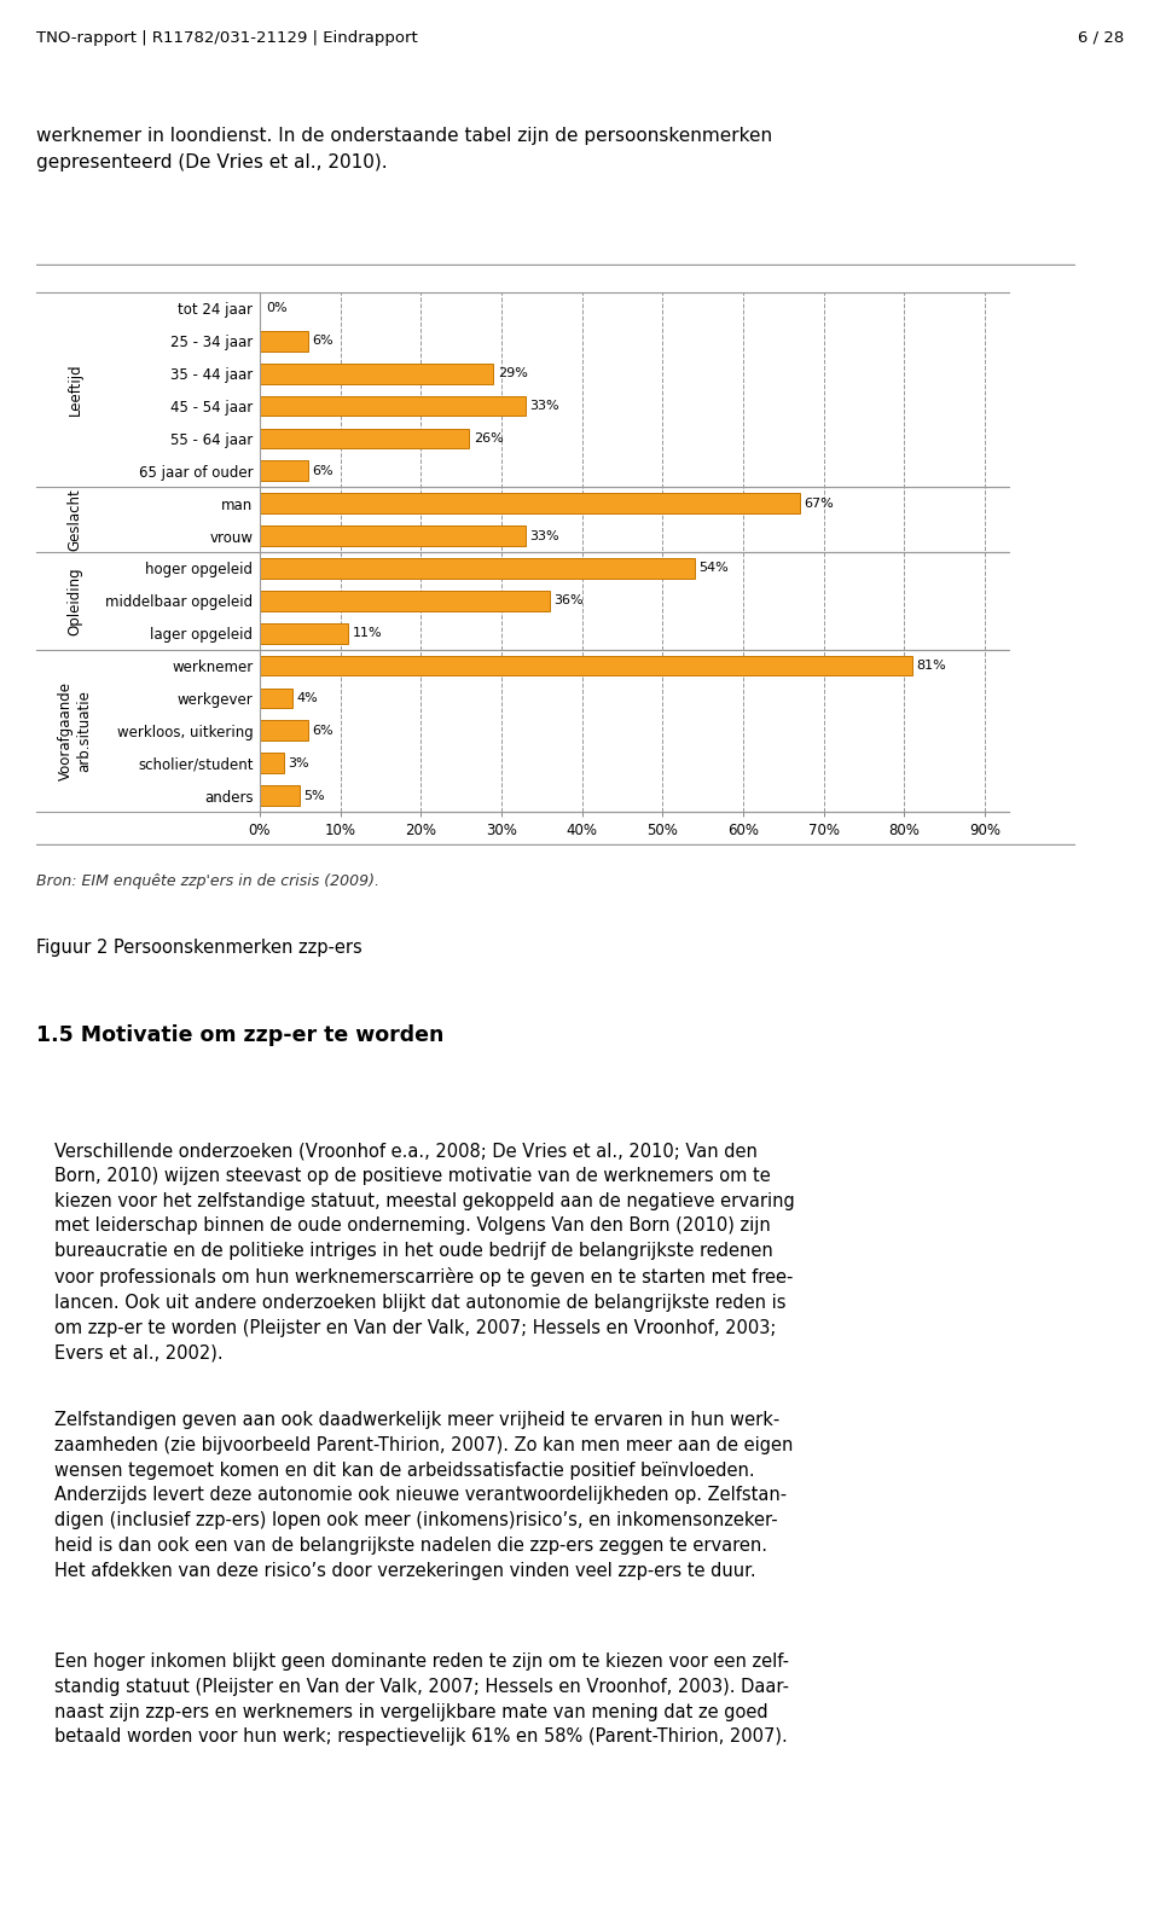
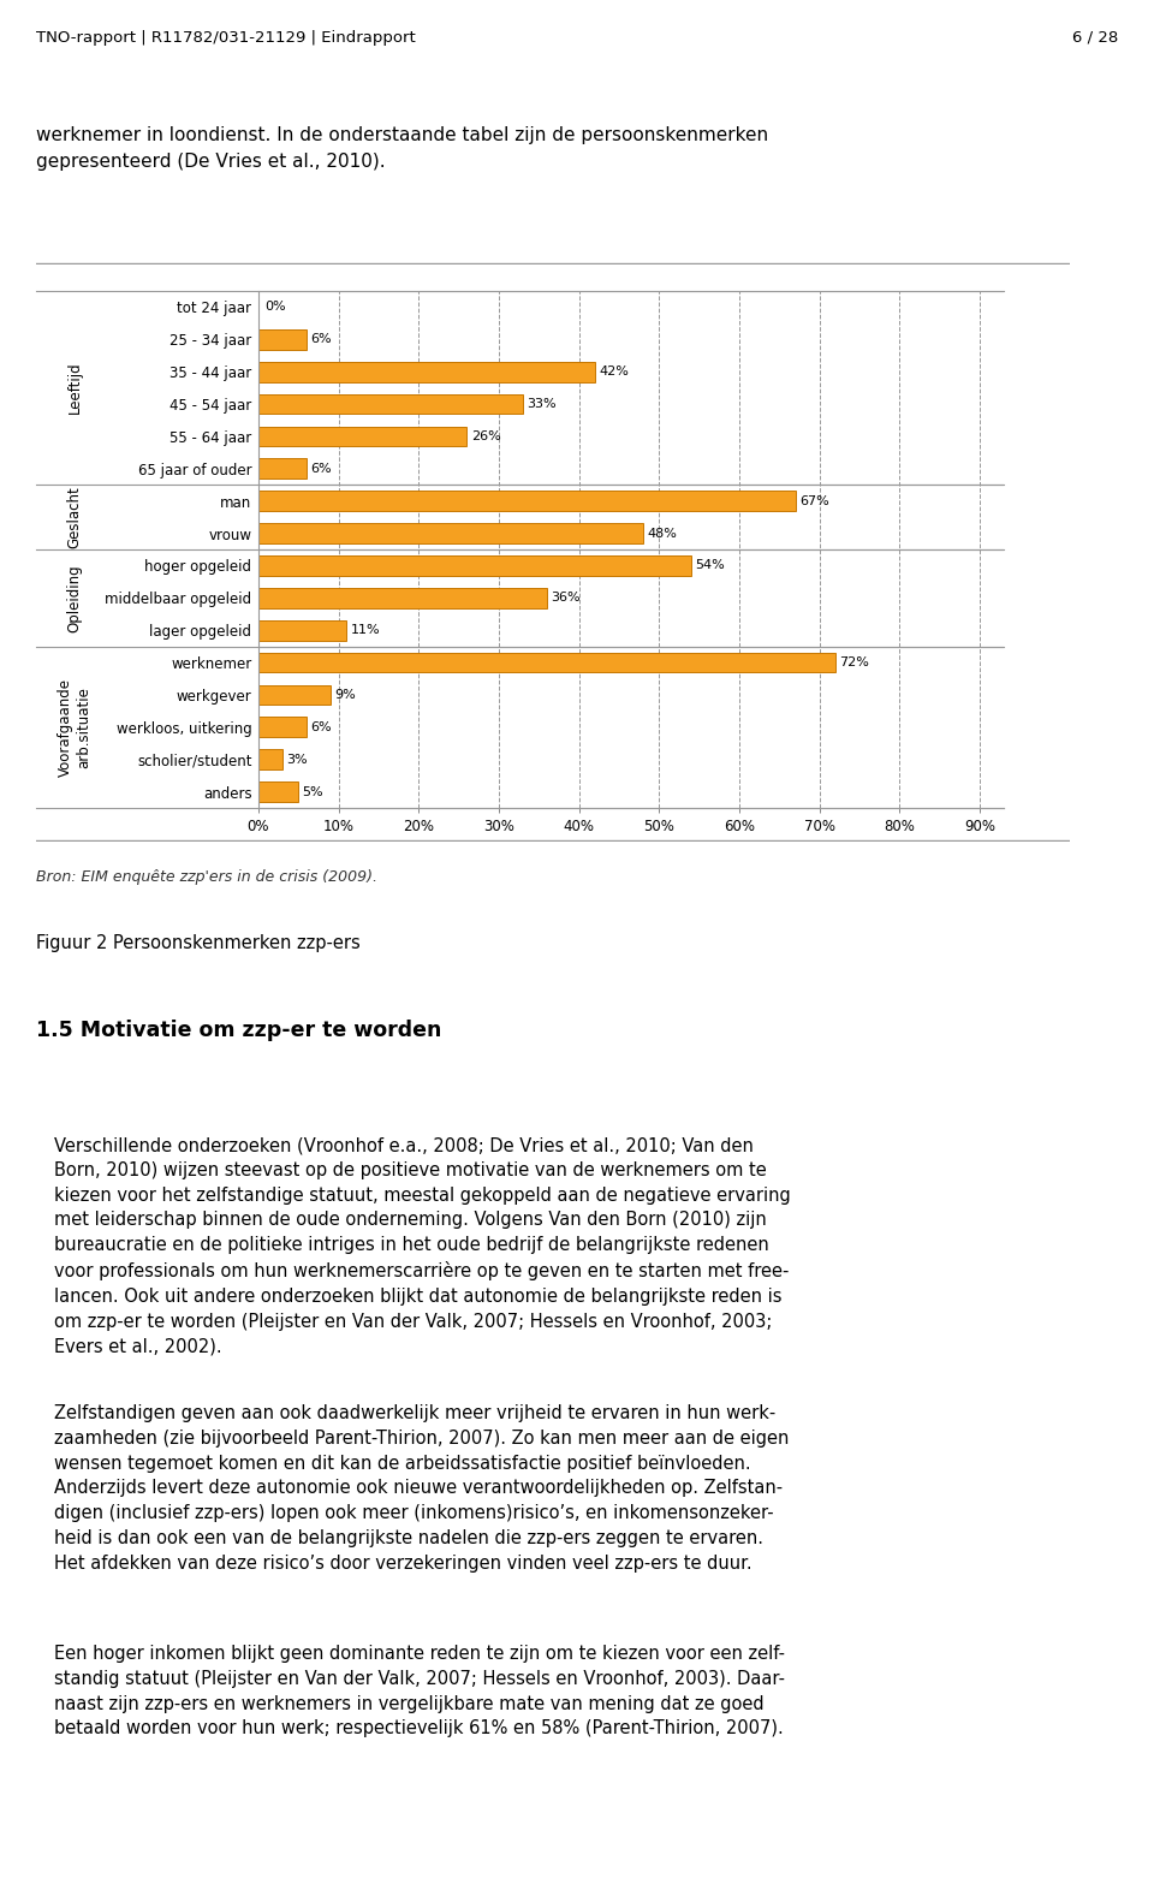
35 - 44 jaar: 29% -> 42%
vrouw: 33% -> 48%
werknemer: 81% -> 72%
werkgever: 4% -> 9%
